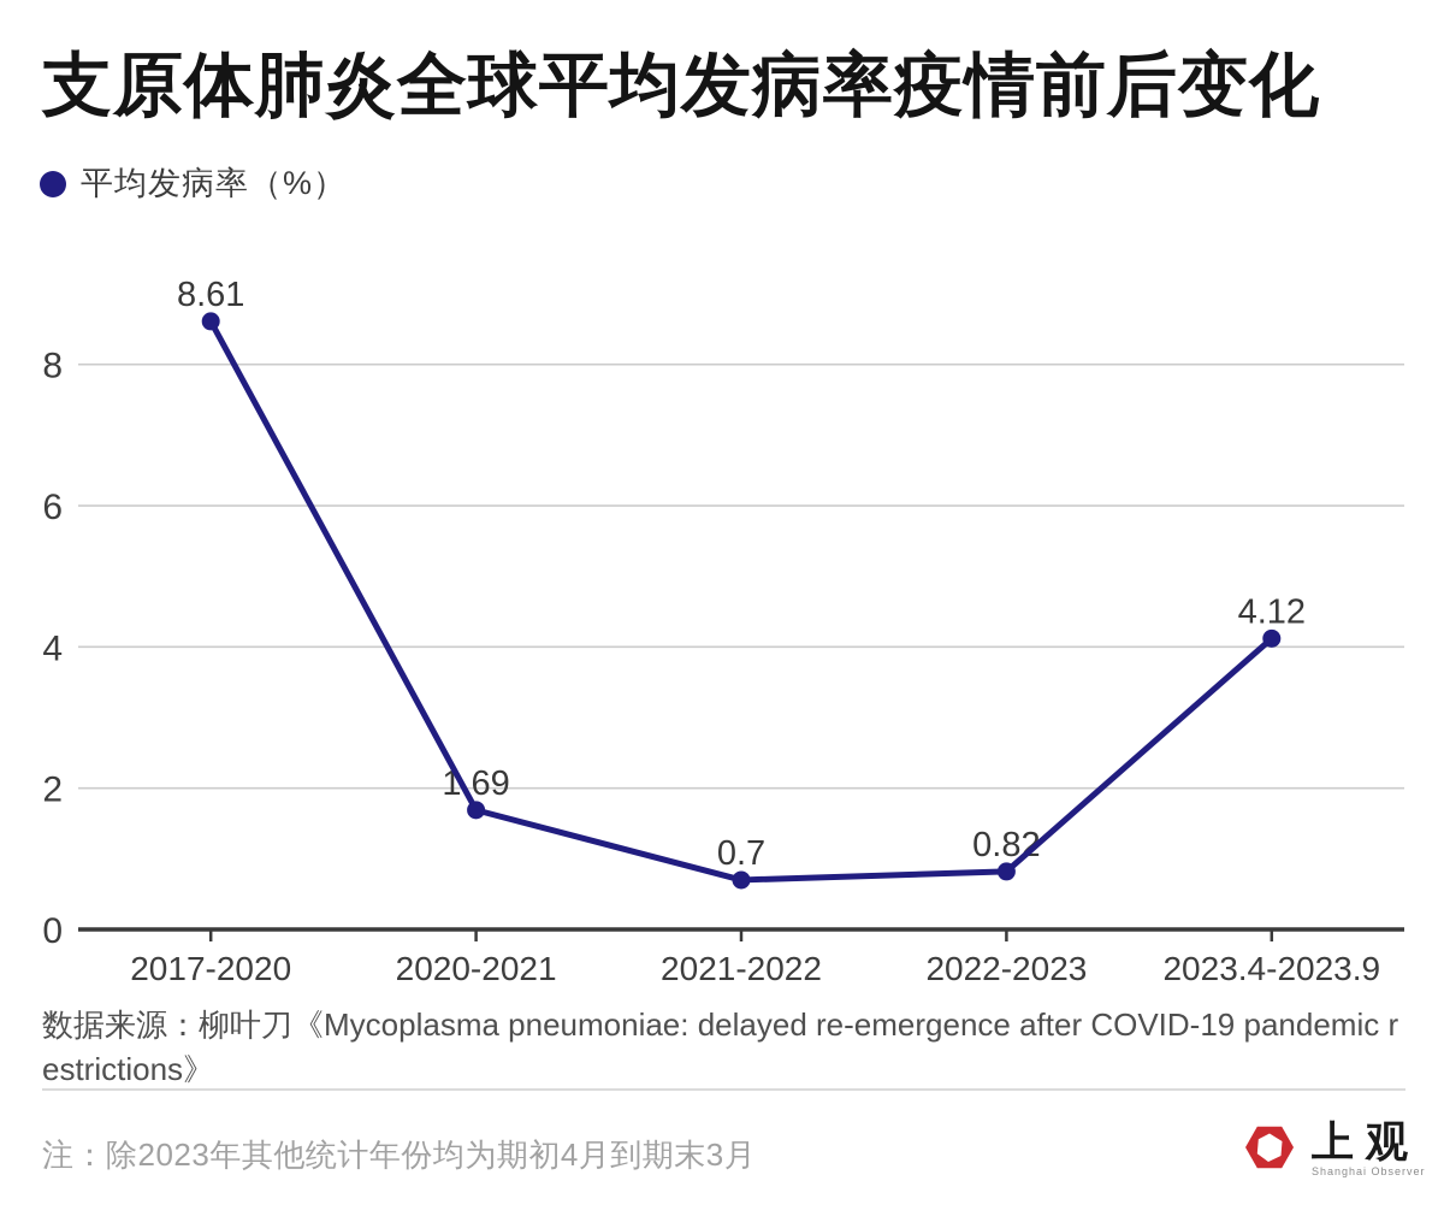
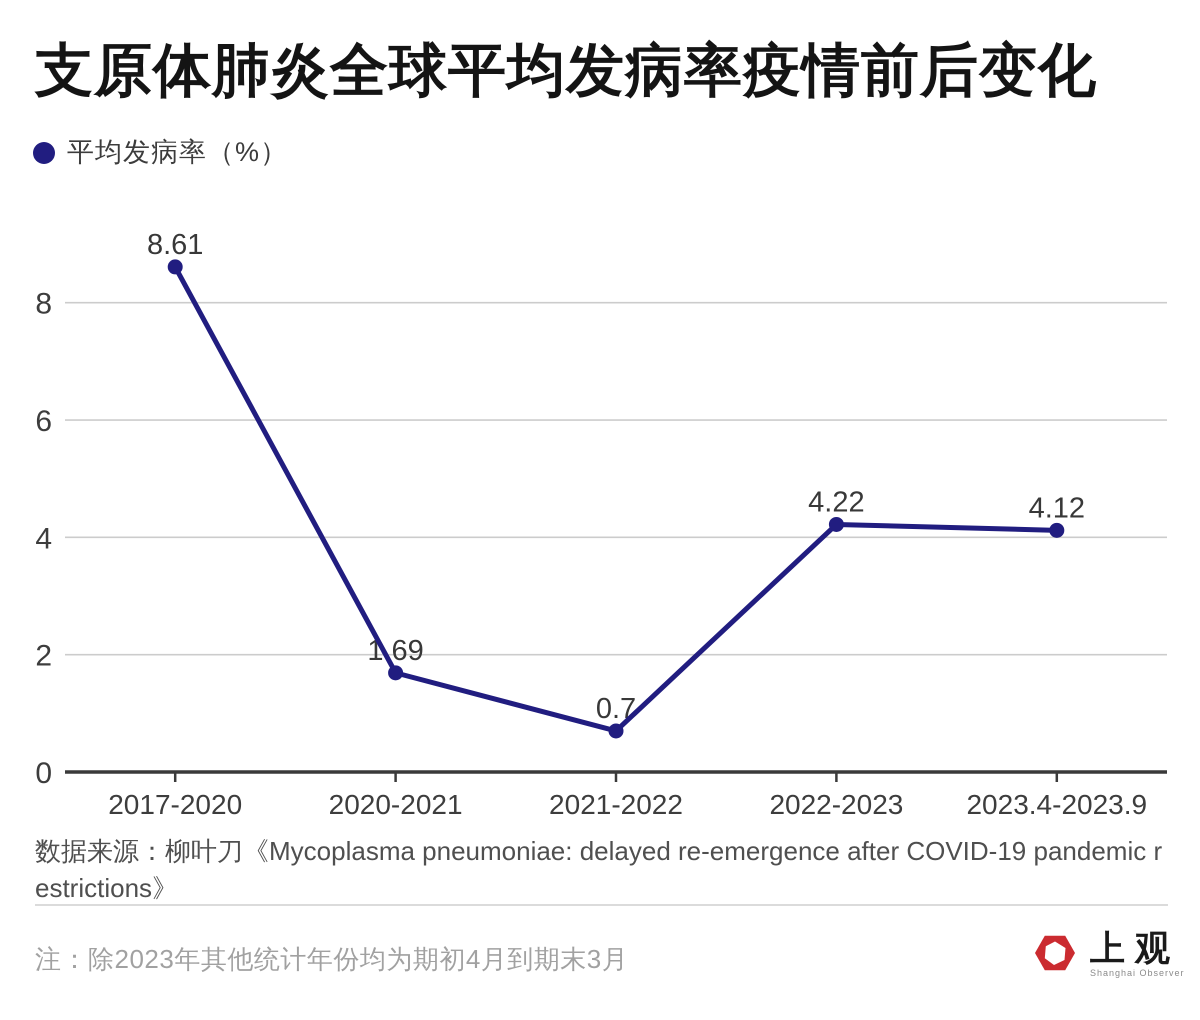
2022-2023: 0.82 -> 4.22
